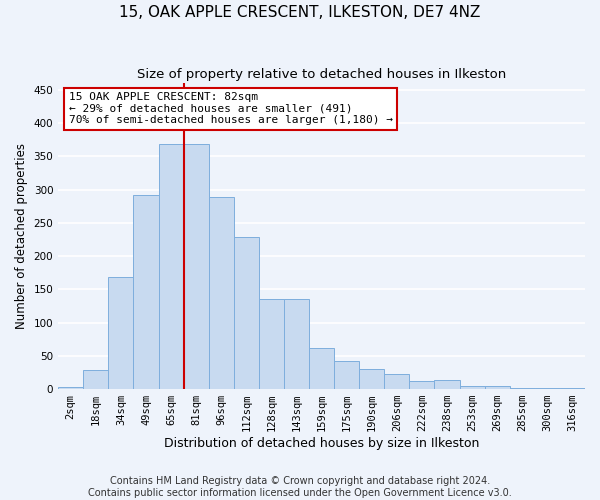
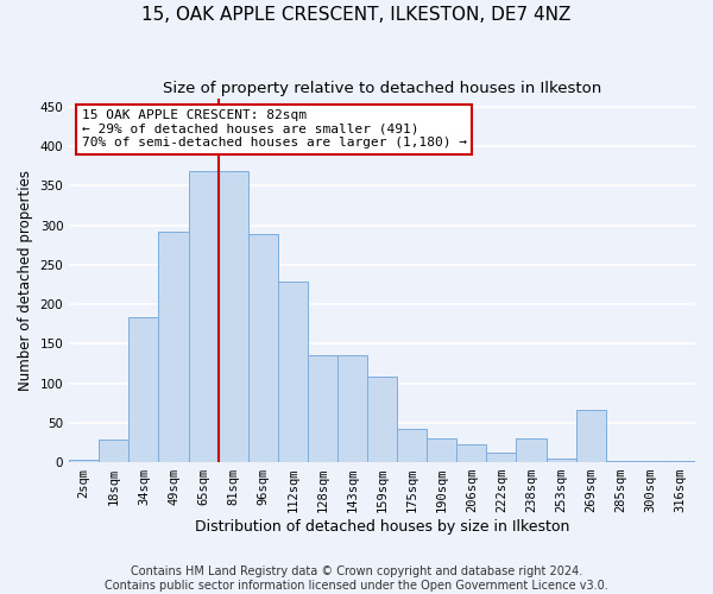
34sqm: 168 -> 184
159sqm: 62 -> 108
238sqm: 13 -> 30
269sqm: 4 -> 66
